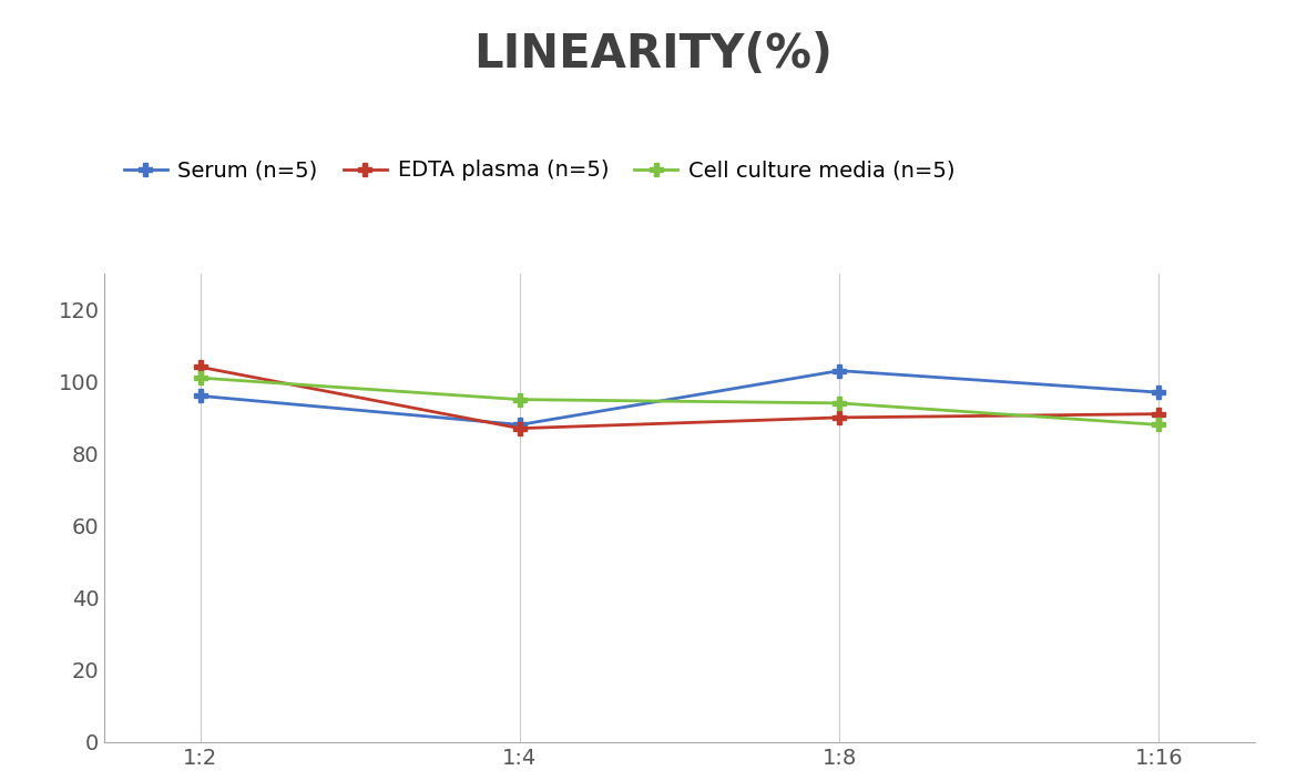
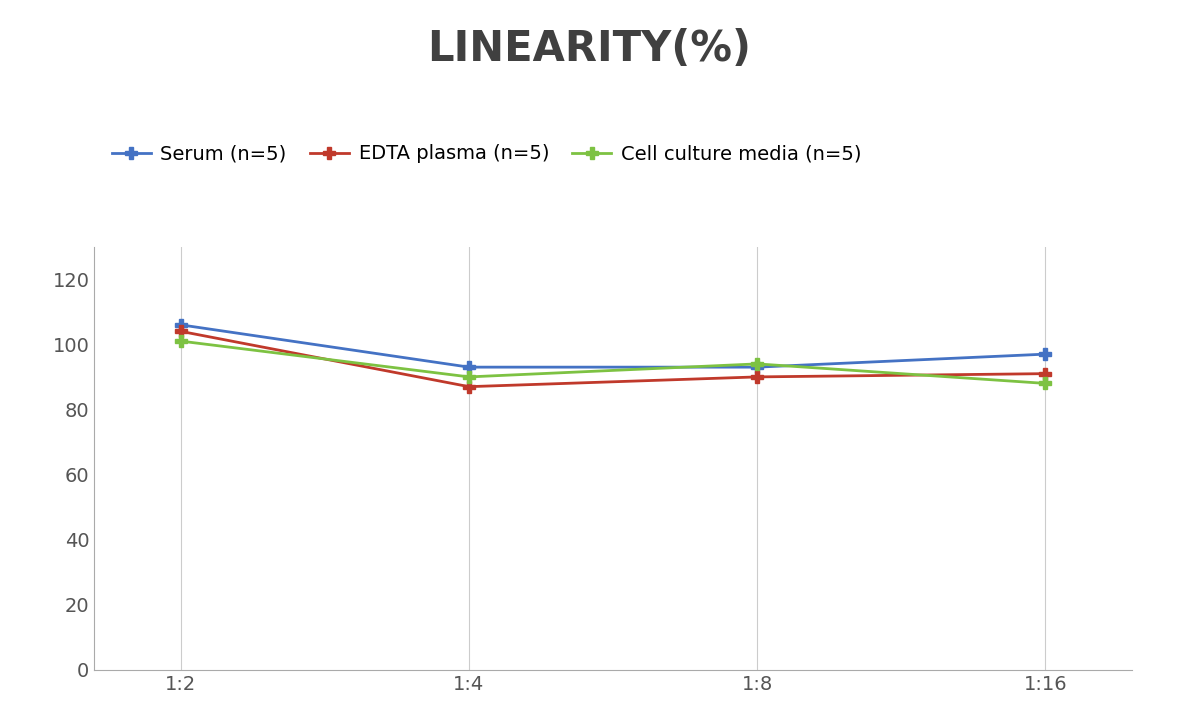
Serum (n=5)/1:2: 96 -> 106
Serum (n=5)/1:4: 88 -> 93
Cell culture media (n=5)/1:4: 95 -> 90
Serum (n=5)/1:8: 103 -> 93
